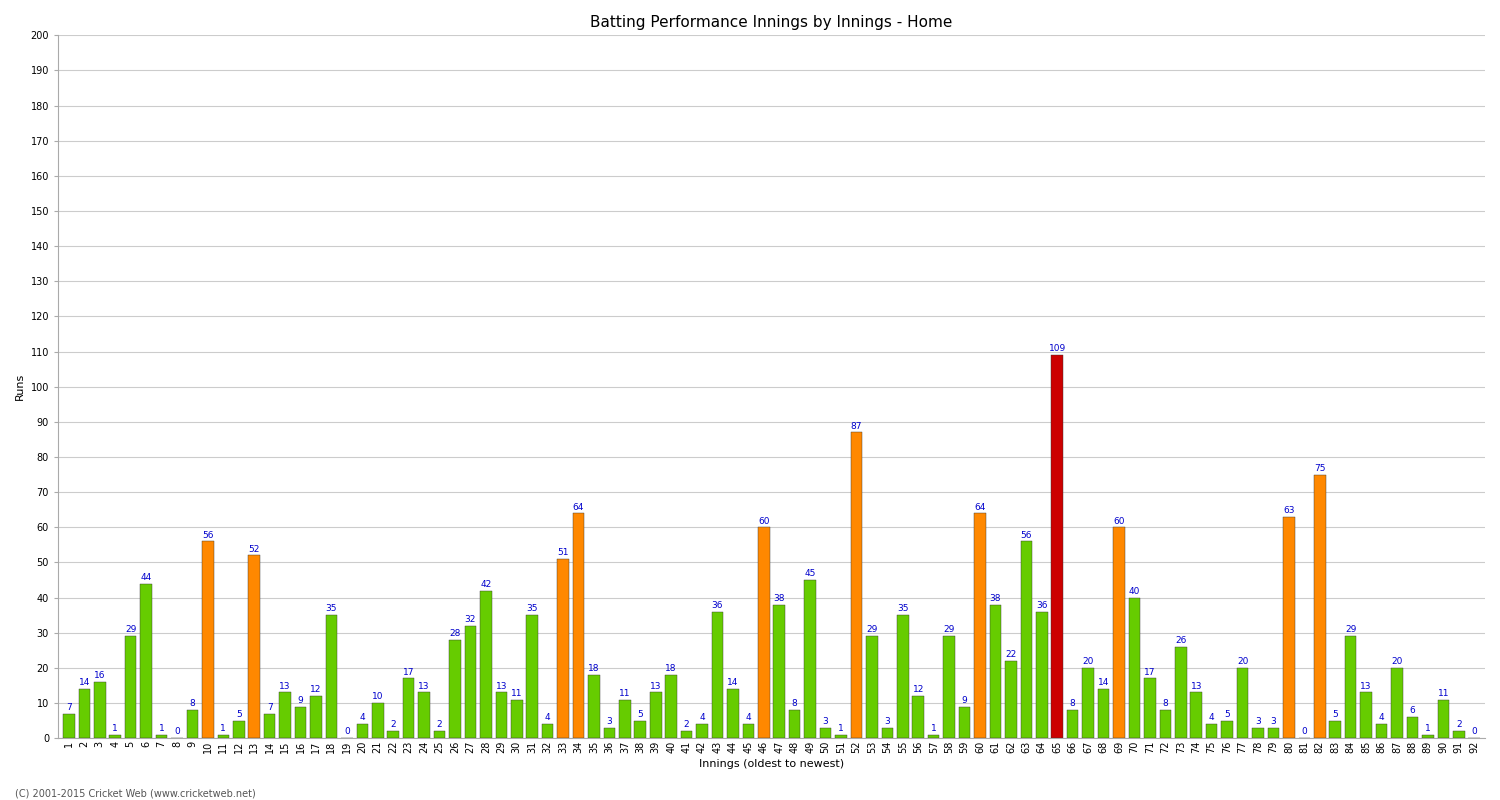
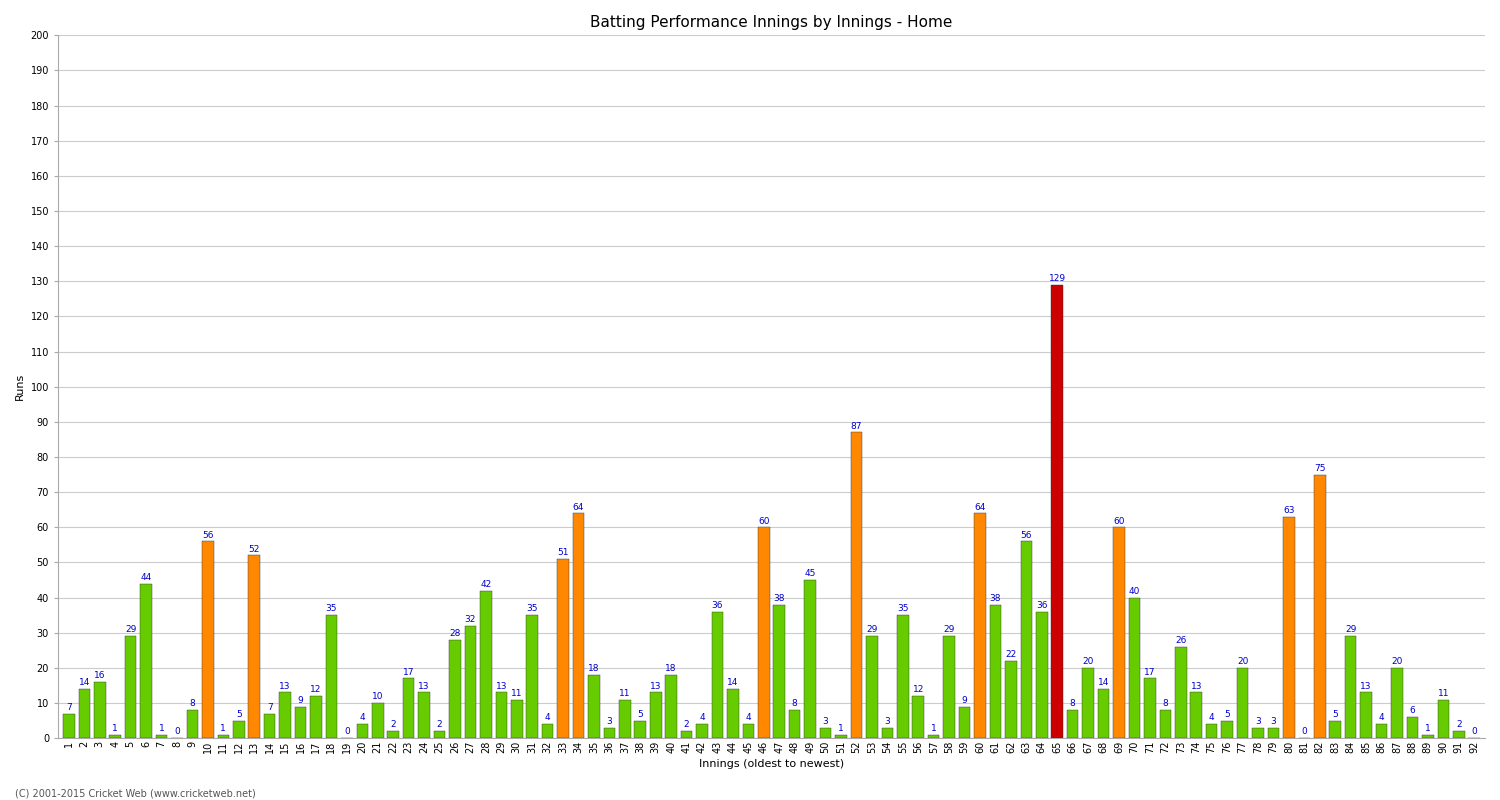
65: 109 -> 129
